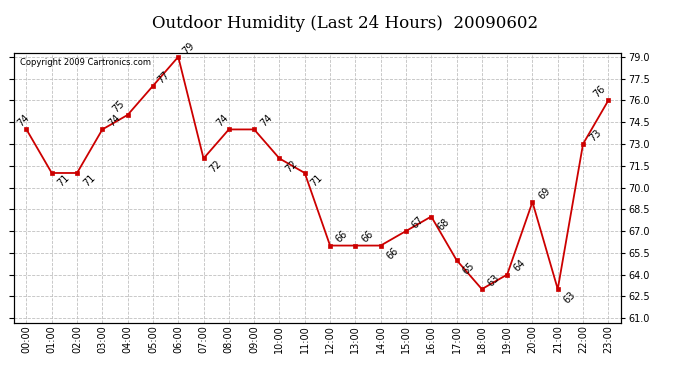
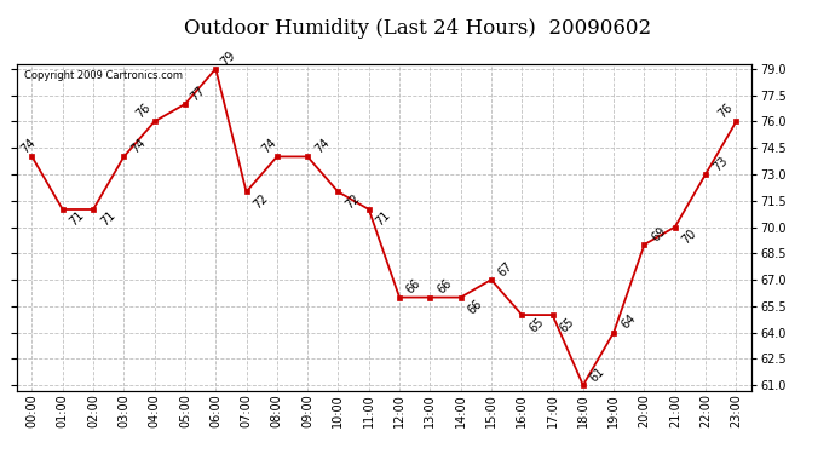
04:00: 75 -> 76
16:00: 68 -> 65
18:00: 63 -> 61
21:00: 63 -> 70
